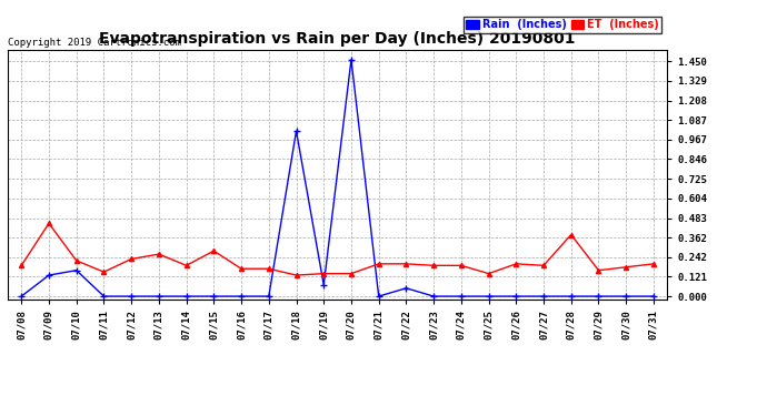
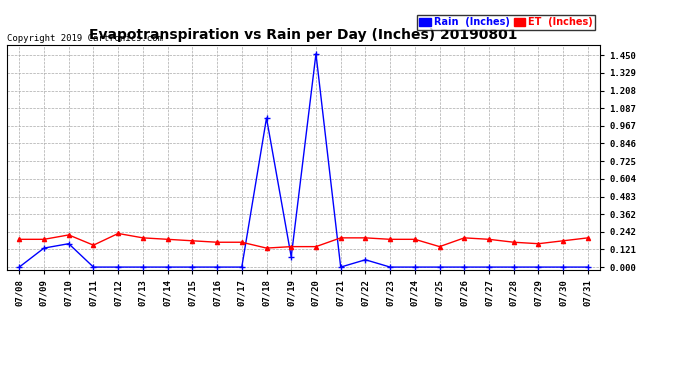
ET (Inches)/07/09: 0.45 -> 0.19
ET (Inches)/07/13: 0.26 -> 0.20
ET (Inches)/07/15: 0.28 -> 0.18
ET (Inches)/07/28: 0.38 -> 0.17
